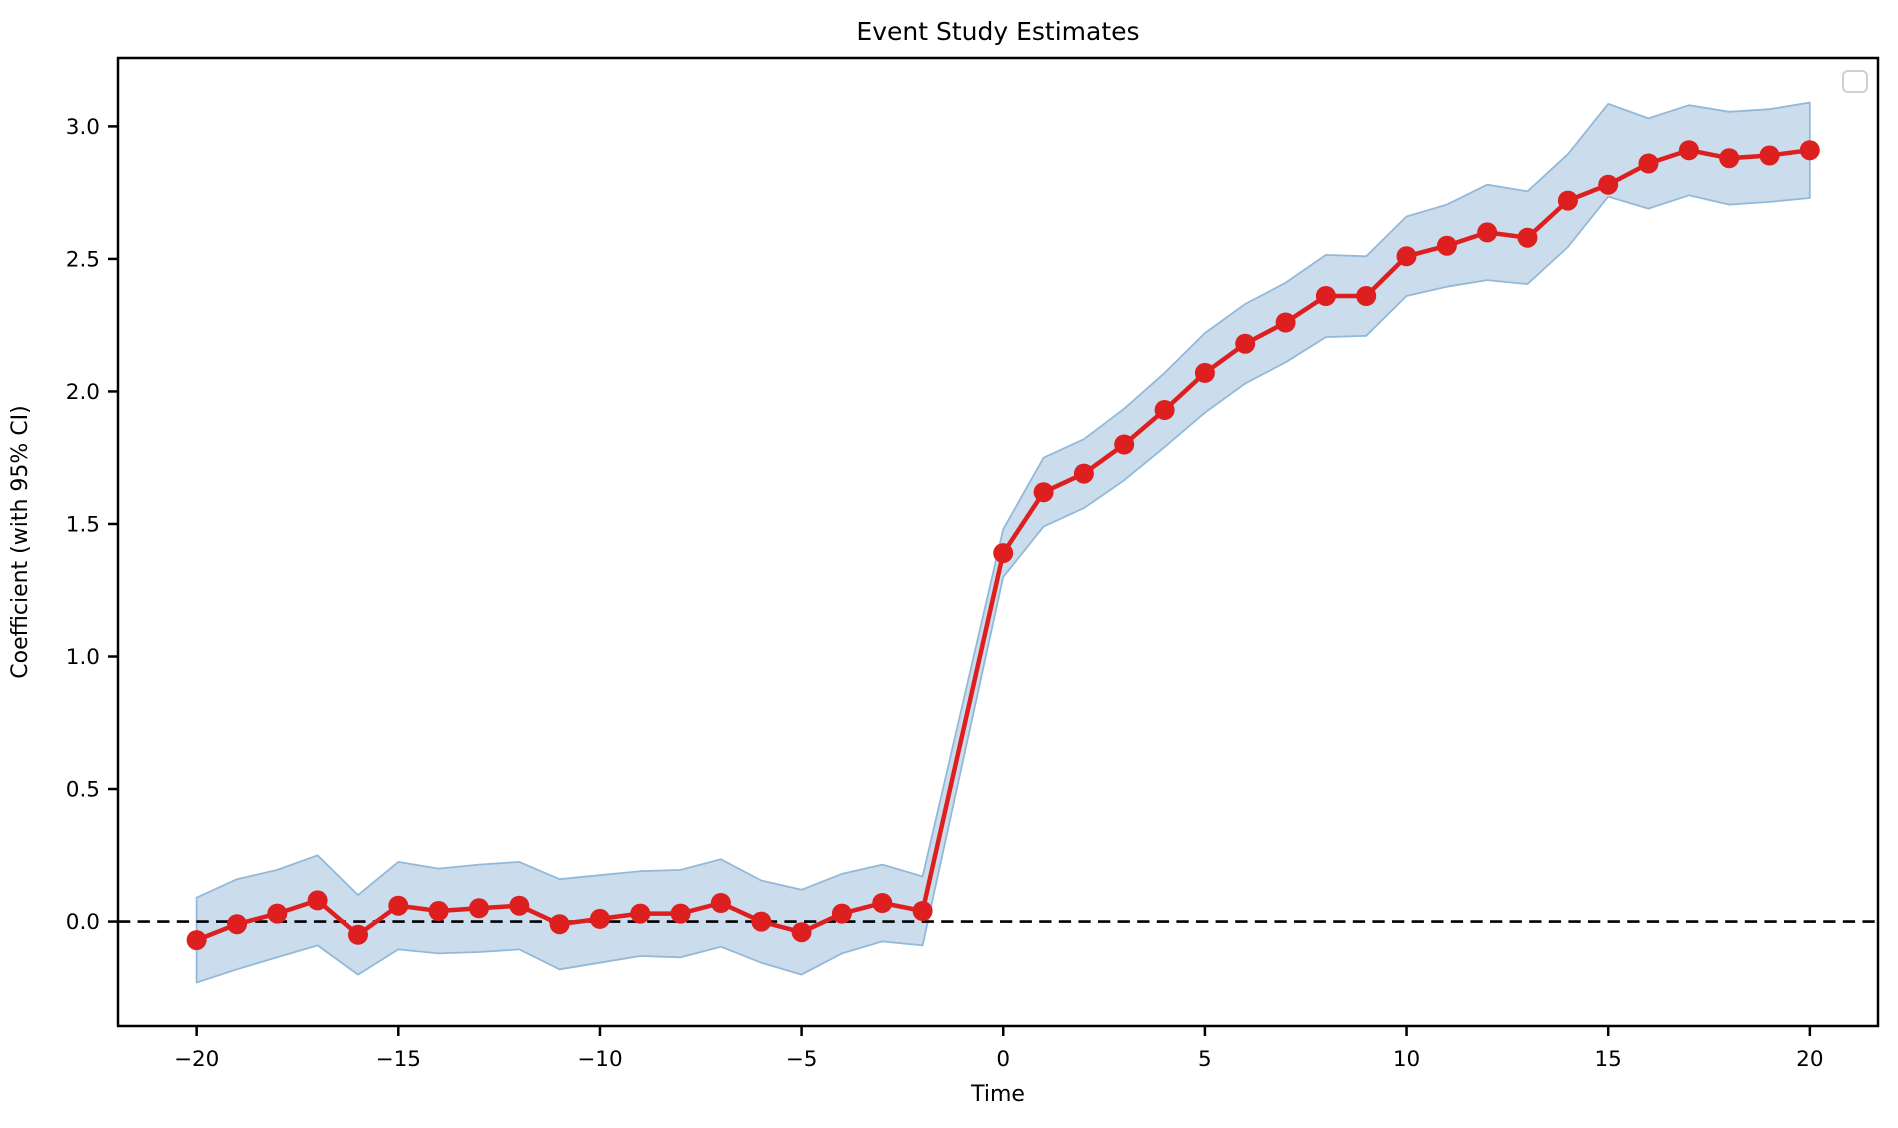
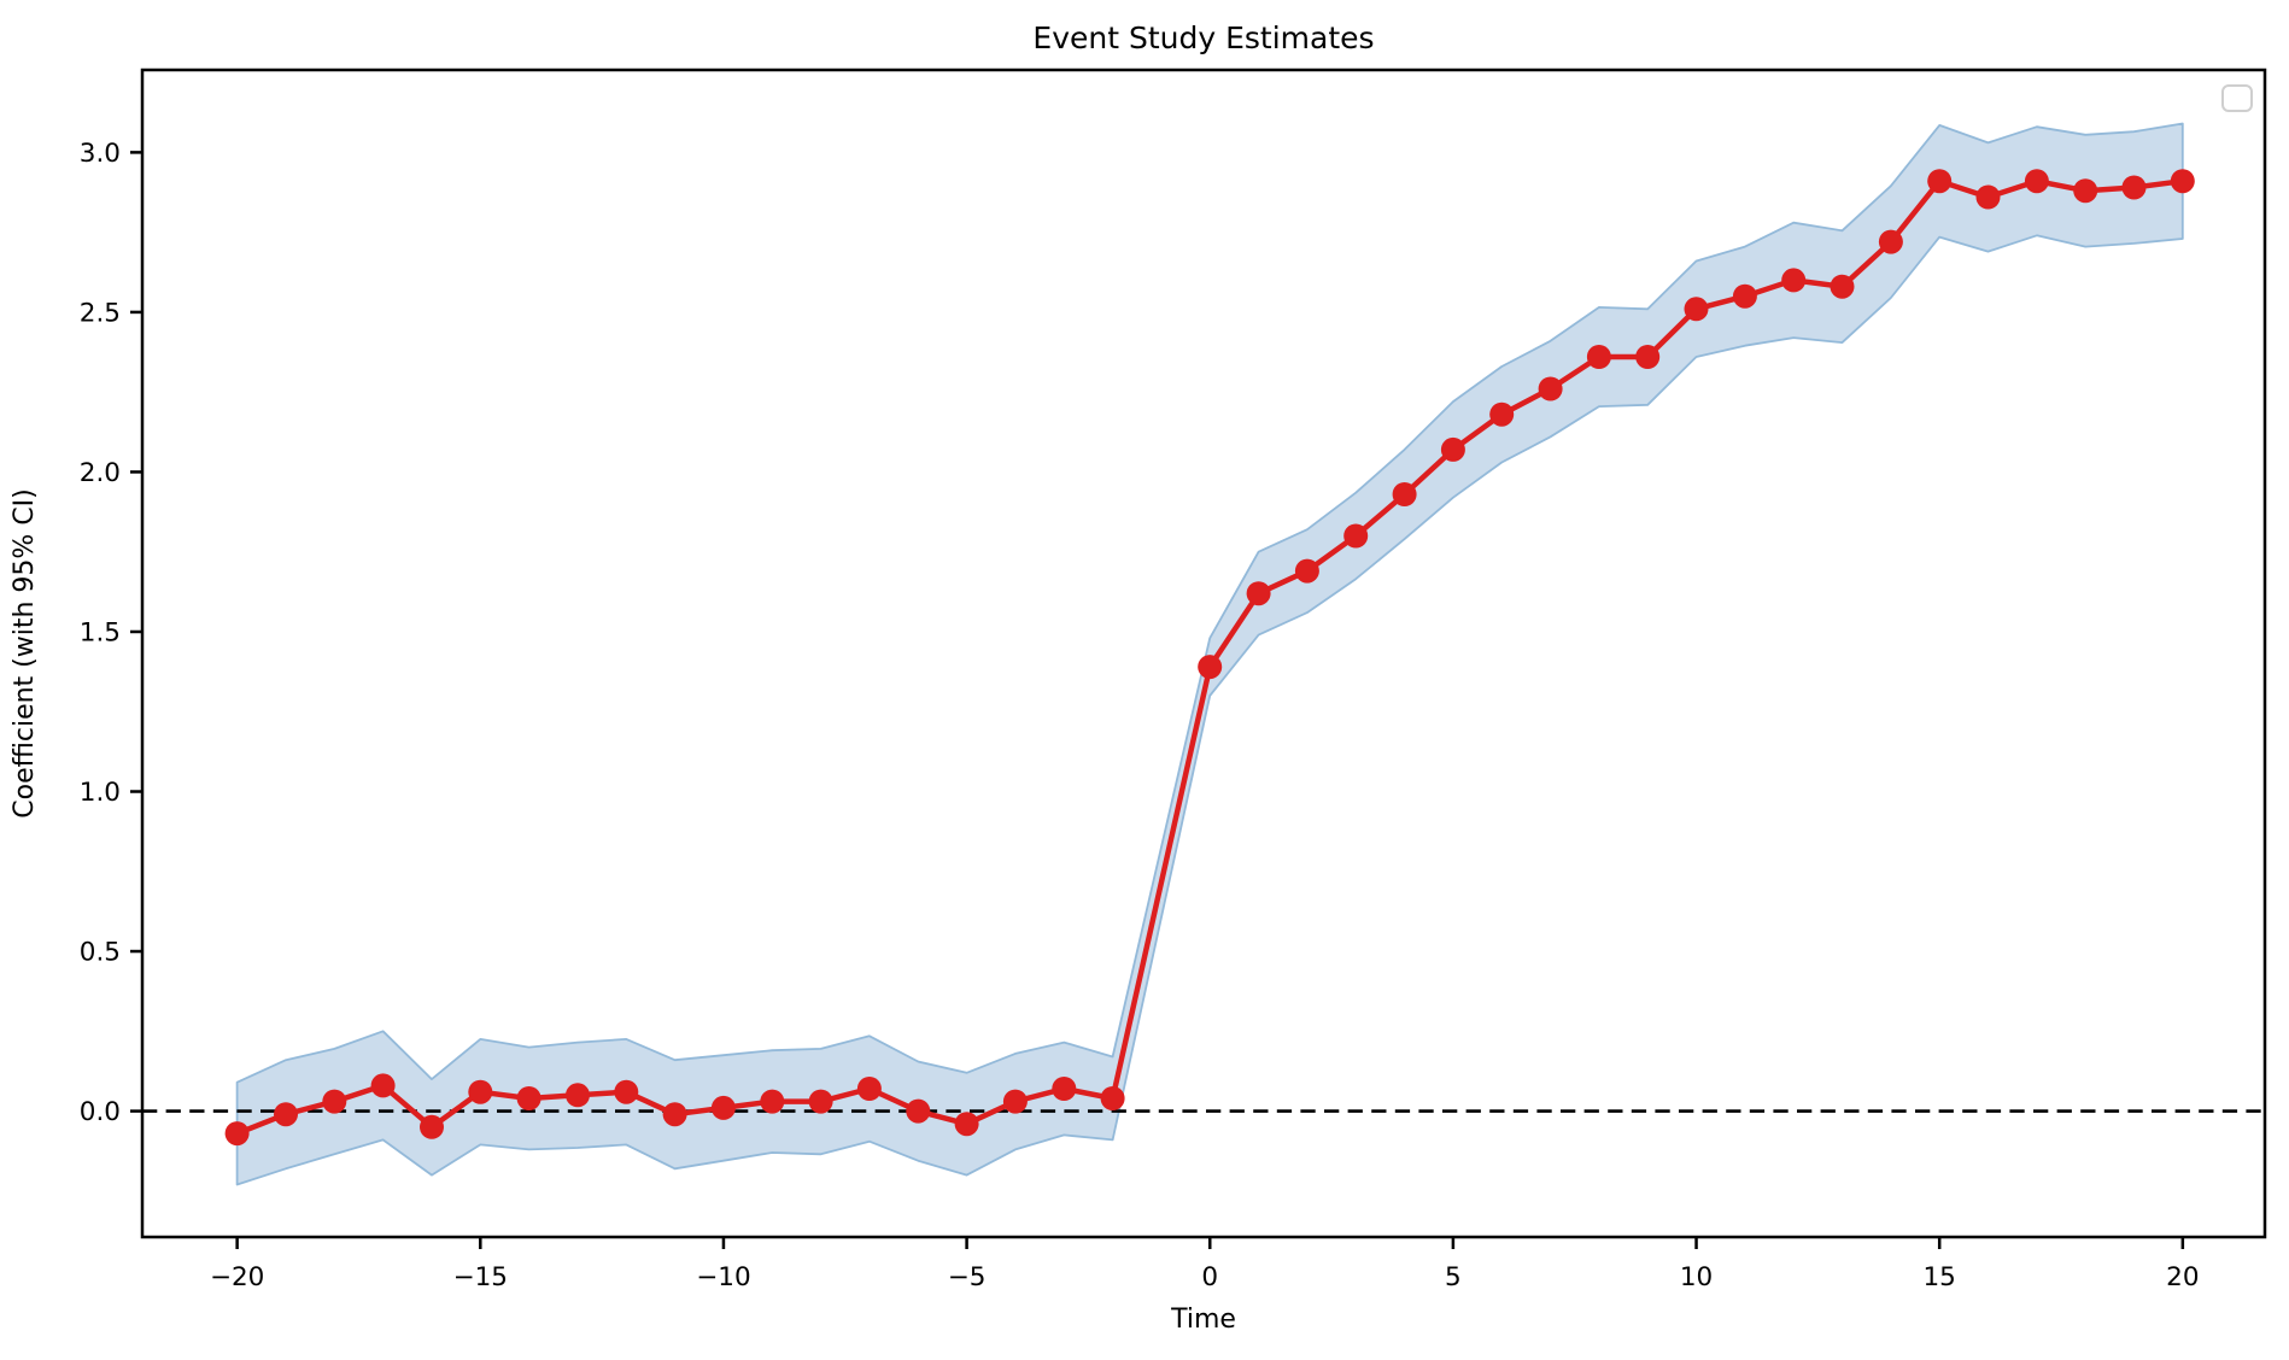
15: 2.78 -> 2.91
